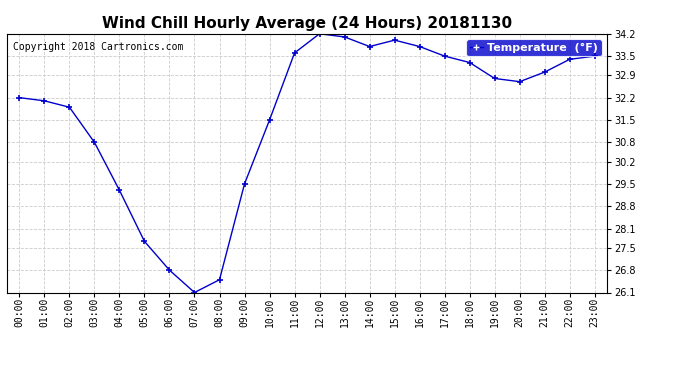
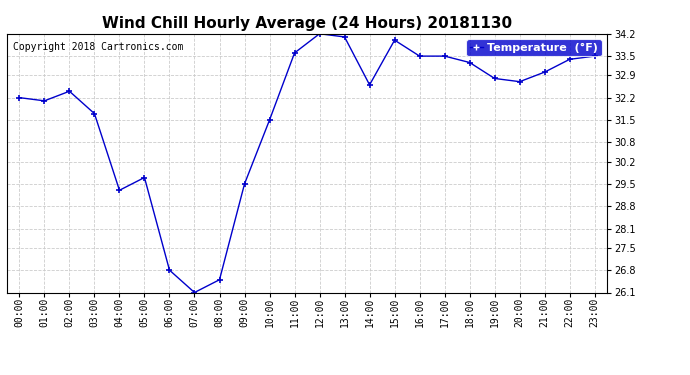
02:00: 31.9 -> 32.4
03:00: 30.8 -> 31.7
05:00: 27.7 -> 29.7
14:00: 33.8 -> 32.6
16:00: 33.8 -> 33.5
